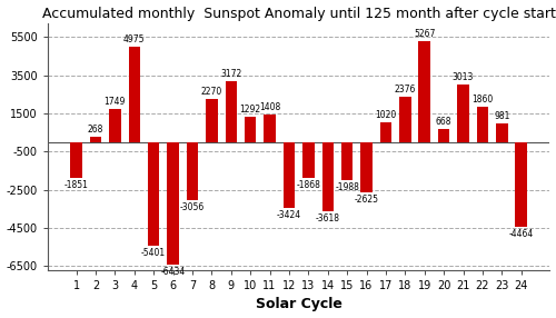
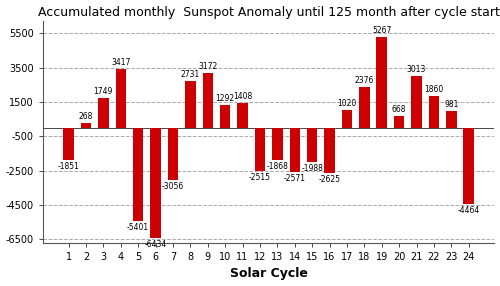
4: 4975 -> 3417
8: 2270 -> 2731
12: -3424 -> -2515
14: -3618 -> -2571
